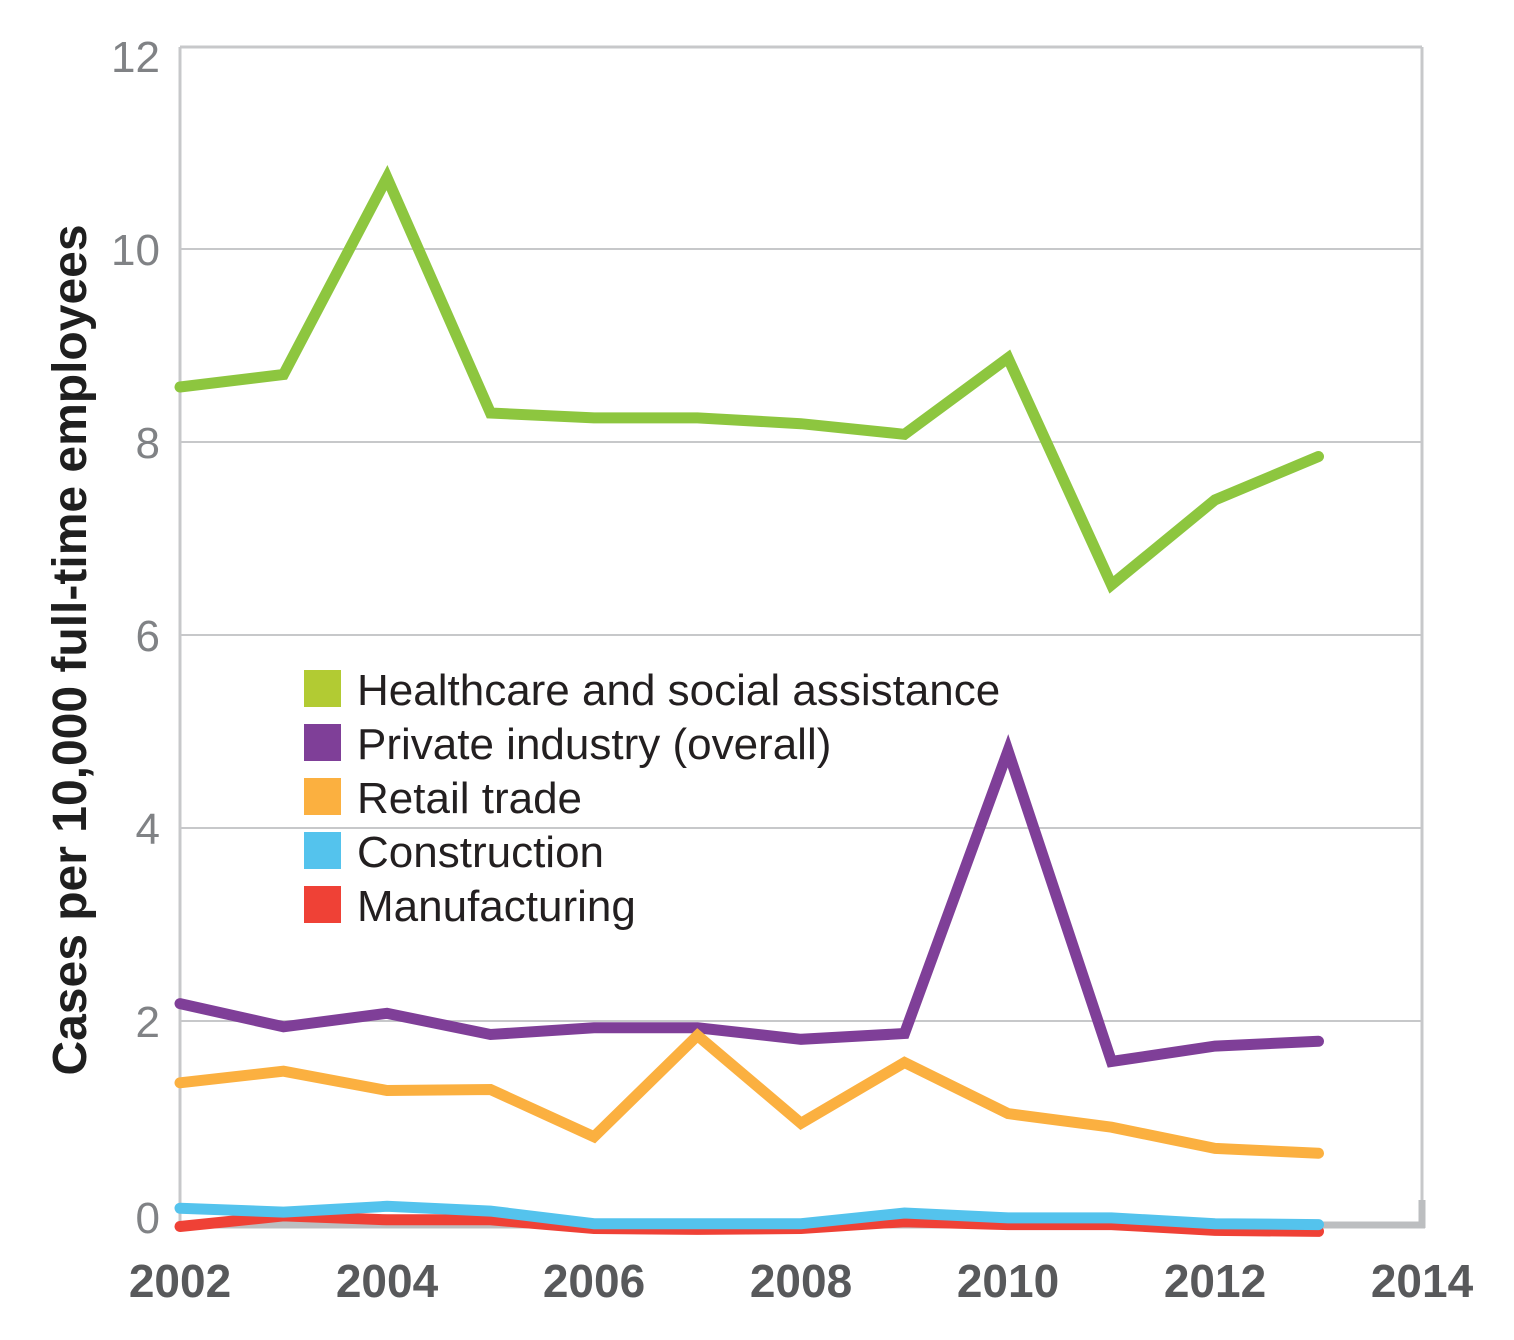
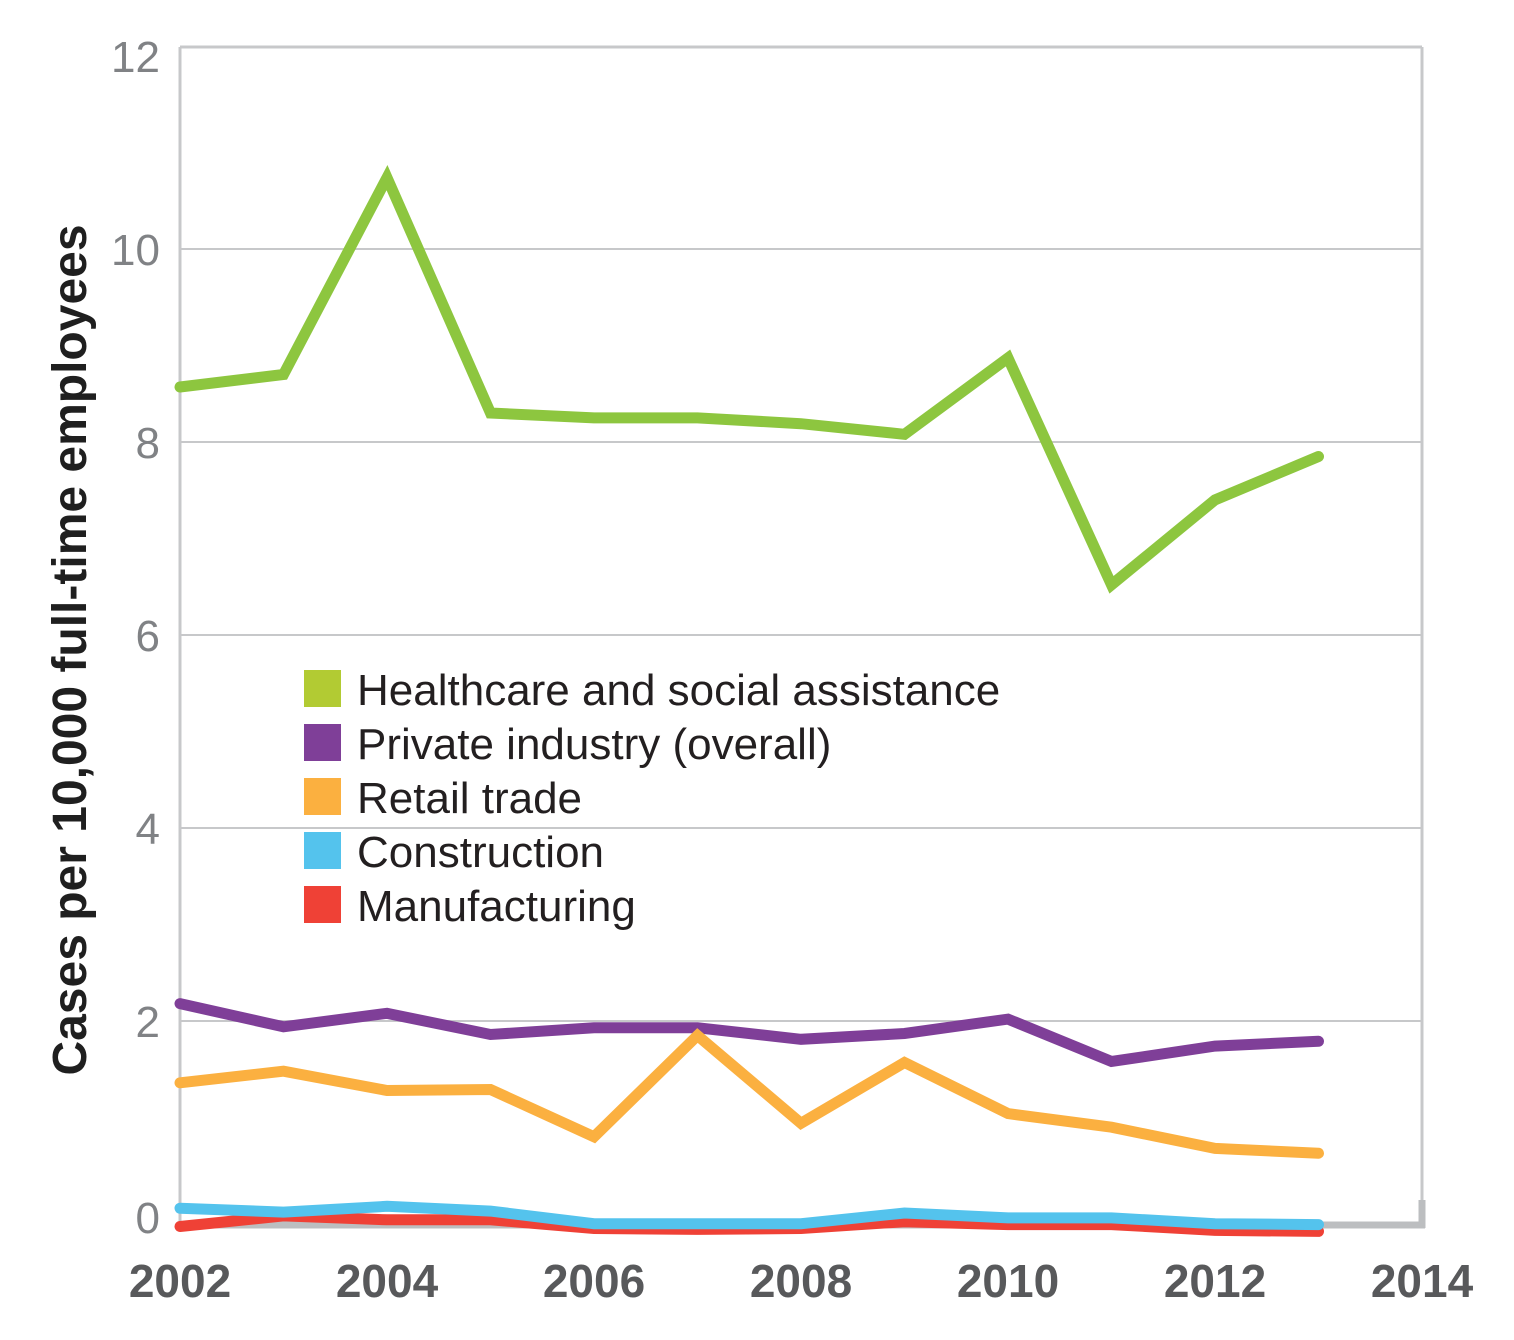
Private industry (overall)/2010: 4.8 -> 2.0
